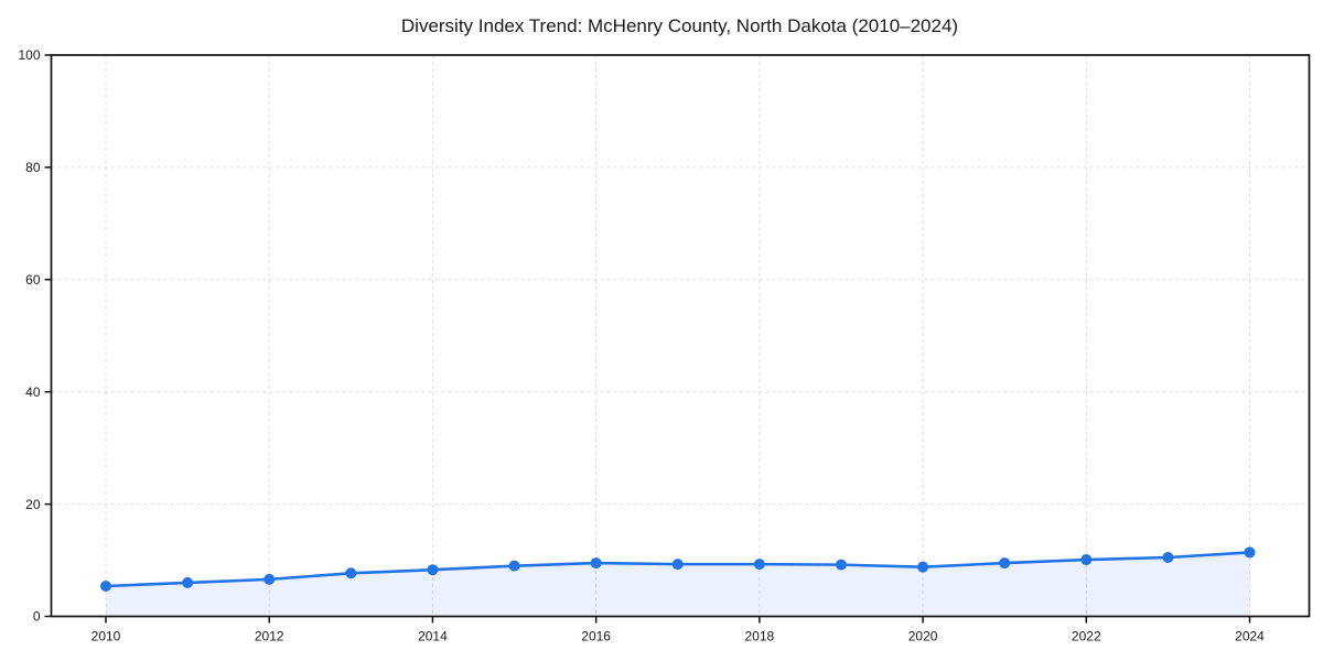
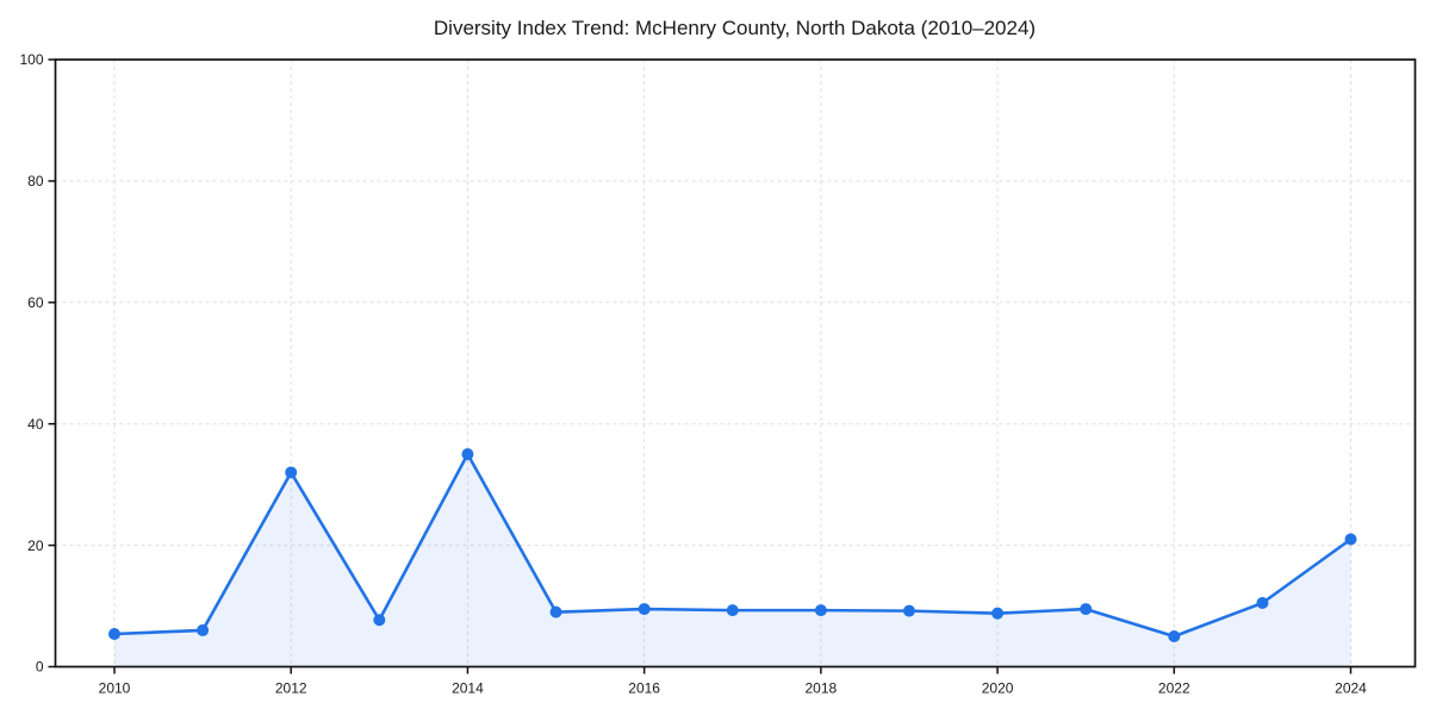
2012: 7 -> 32
2014: 8 -> 35
2022: 10 -> 5
2024: 11 -> 21
